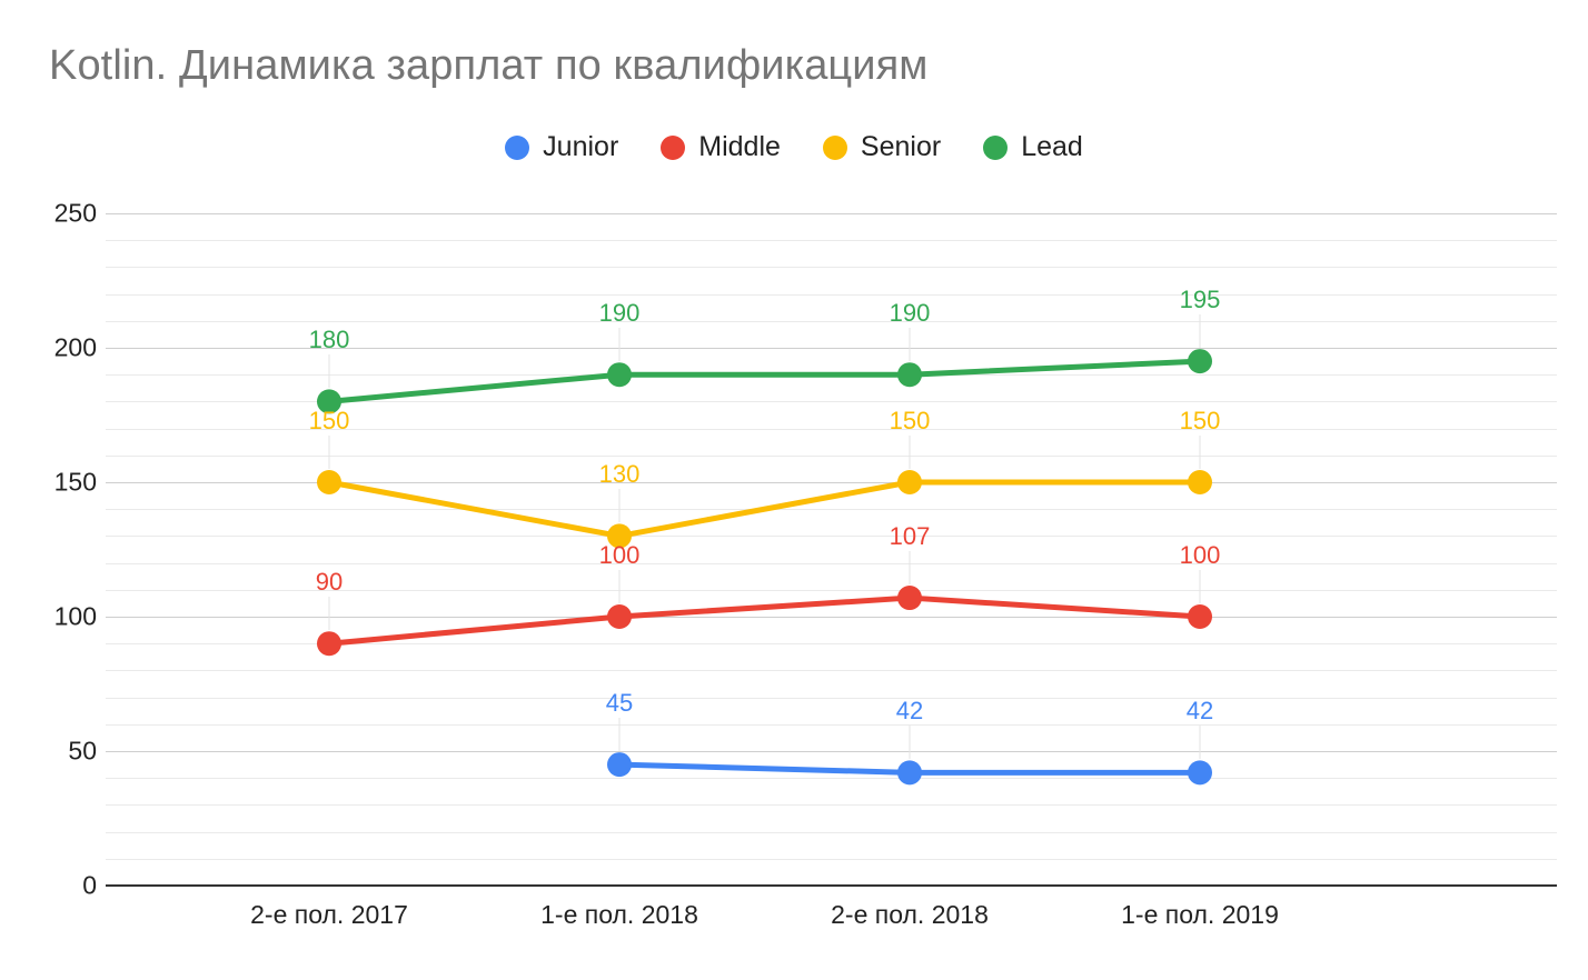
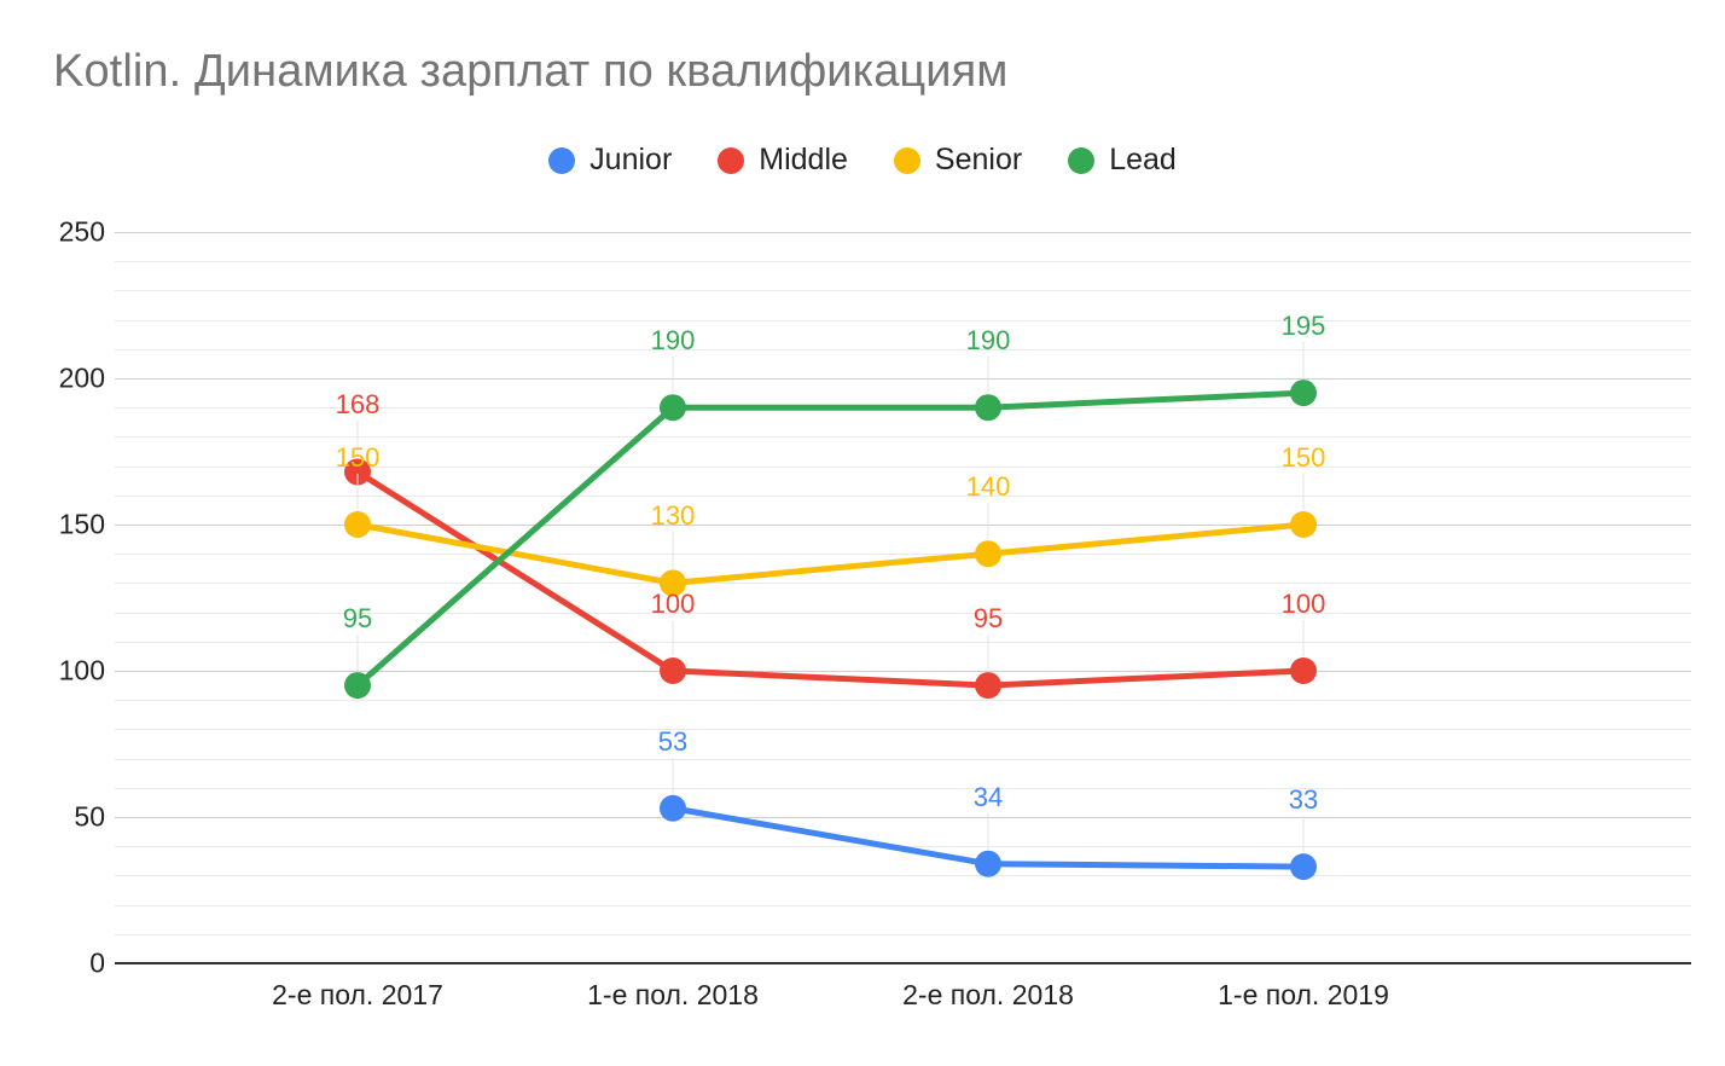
Middle/2-е пол. 2017: 90 -> 168
Lead/2-е пол. 2017: 180 -> 95
Junior/1-е пол. 2018: 45 -> 53
Junior/2-е пол. 2018: 42 -> 34
Middle/2-е пол. 2018: 107 -> 95
Senior/2-е пол. 2018: 150 -> 140
Junior/1-е пол. 2019: 42 -> 33
